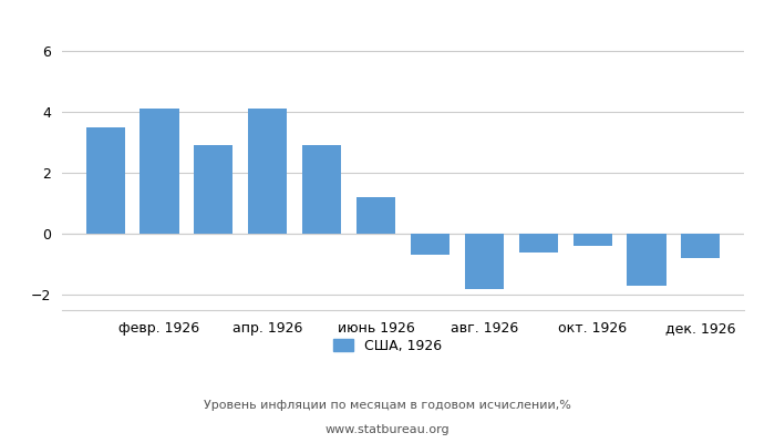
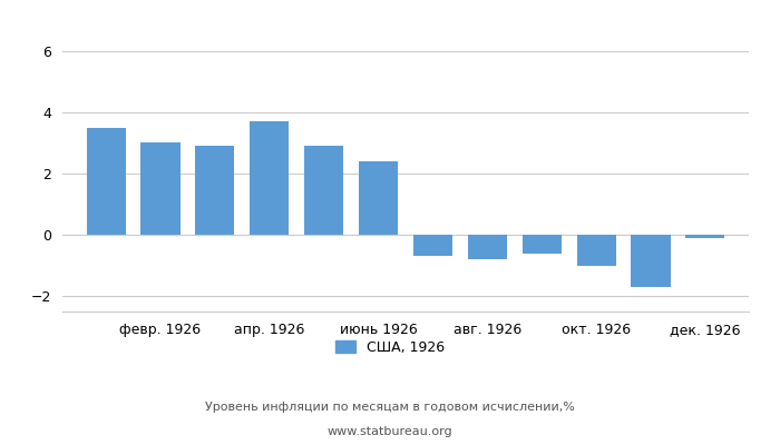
февр. 1926: 4.1 -> 3.0
апр. 1926: 4.1 -> 3.7
июнь 1926: 1.2 -> 2.4
авг. 1926: -1.8 -> -0.8
окт. 1926: -0.4 -> -1.0
дек. 1926: -0.8 -> -0.1
